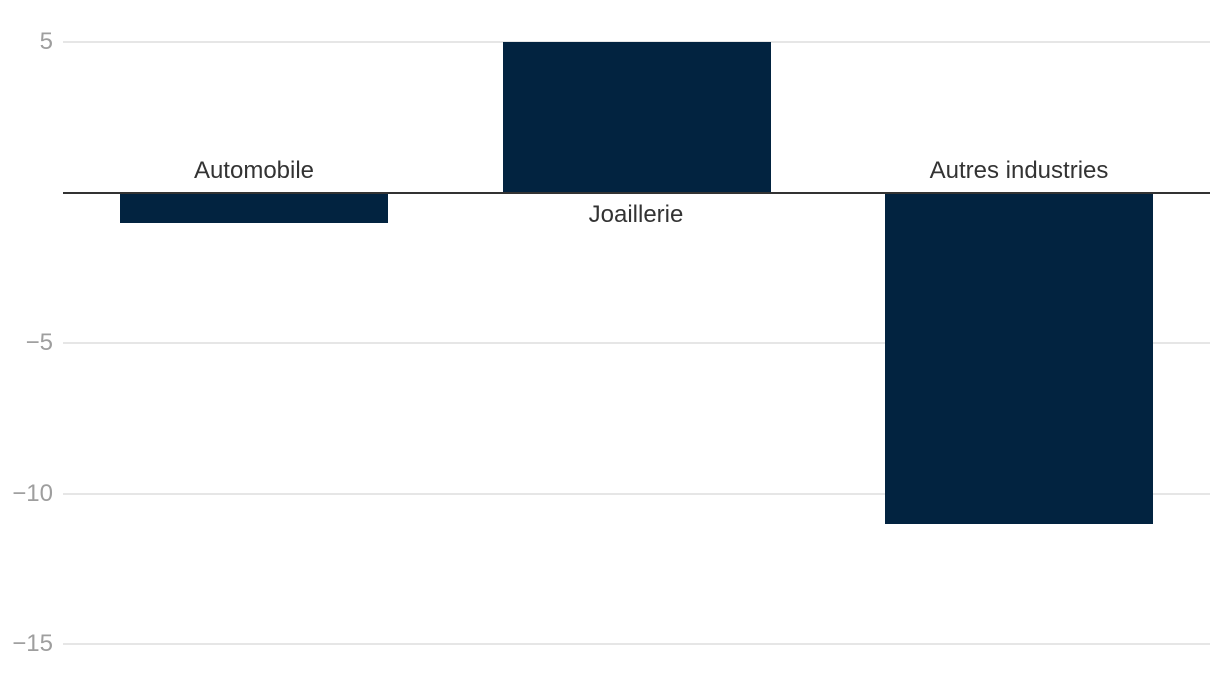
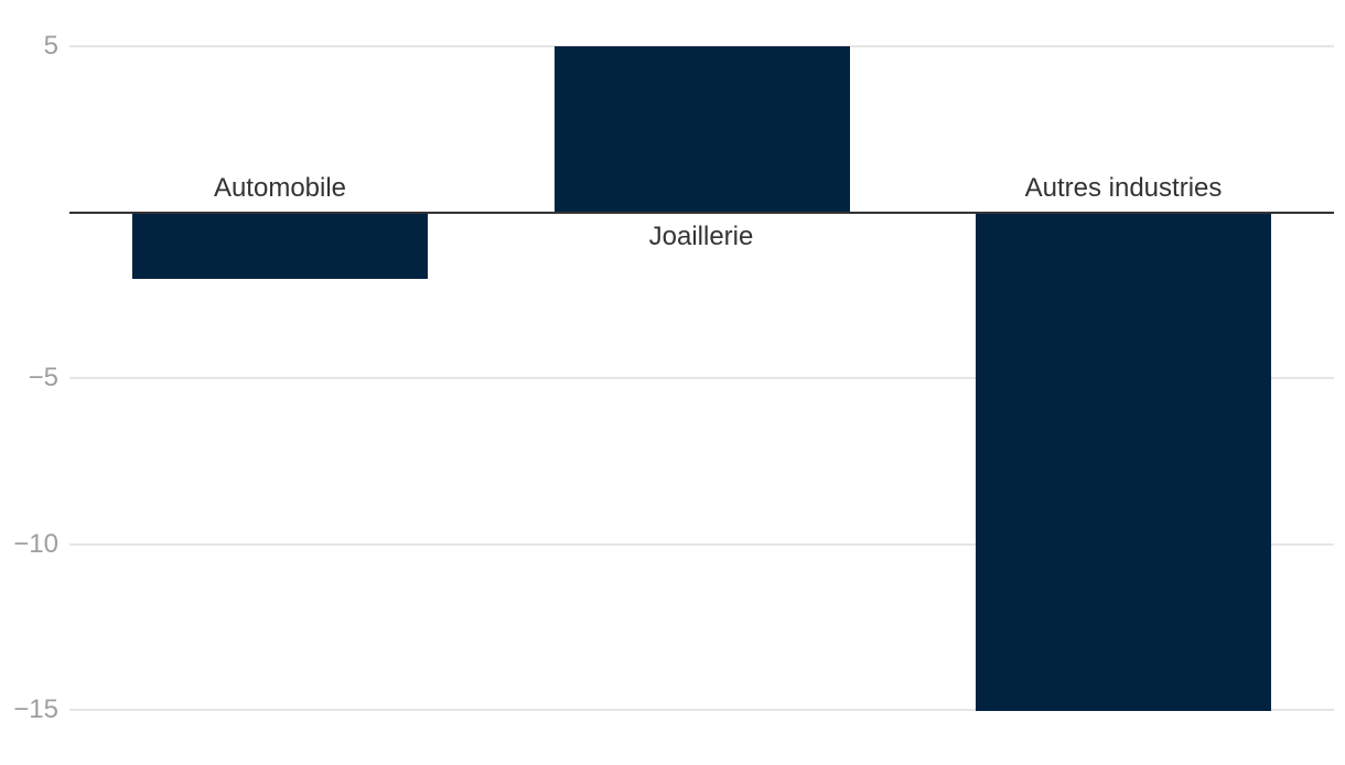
Automobile: -1 -> -2
Autres industries: -11 -> -15
